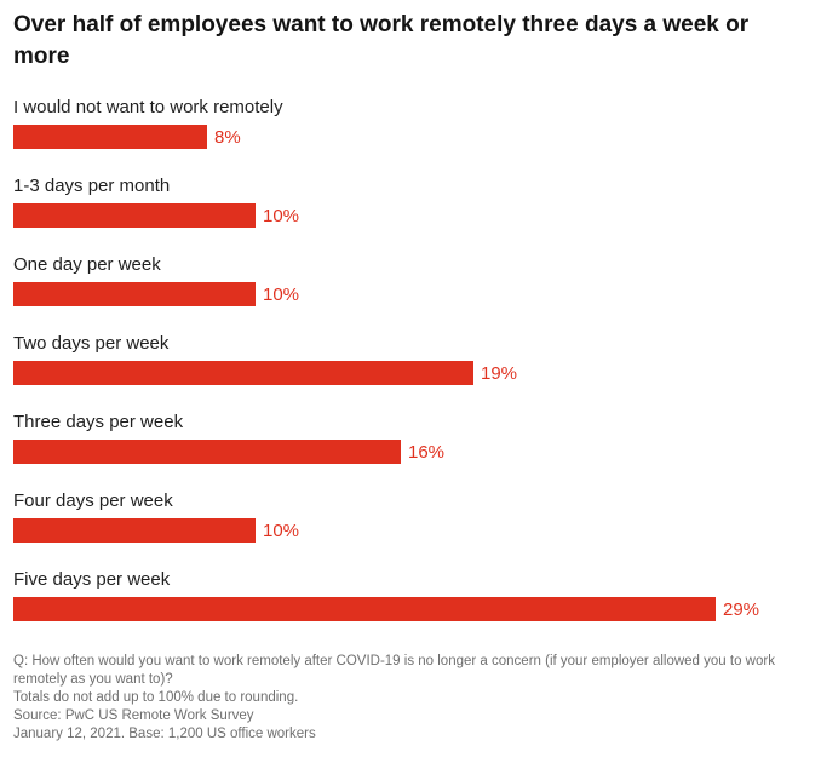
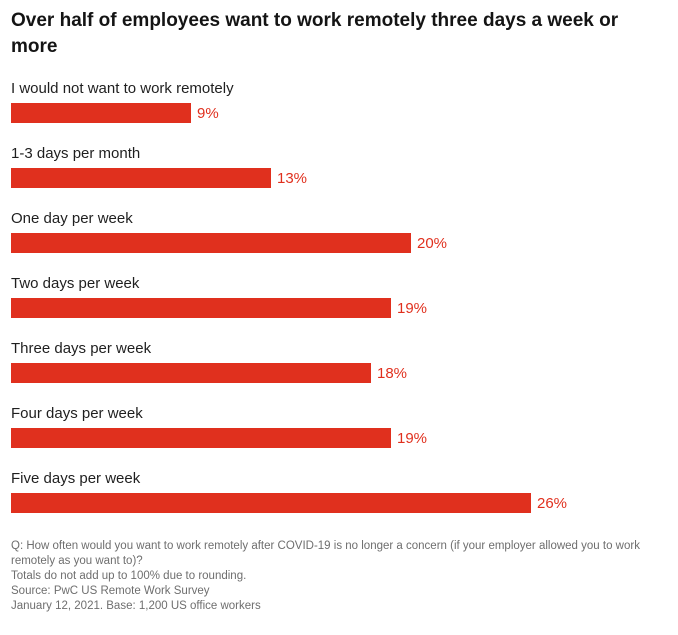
I would not want to work remotely: 8% -> 9%
1-3 days per month: 10% -> 13%
One day per week: 10% -> 20%
Three days per week: 16% -> 18%
Four days per week: 10% -> 19%
Five days per week: 29% -> 26%
